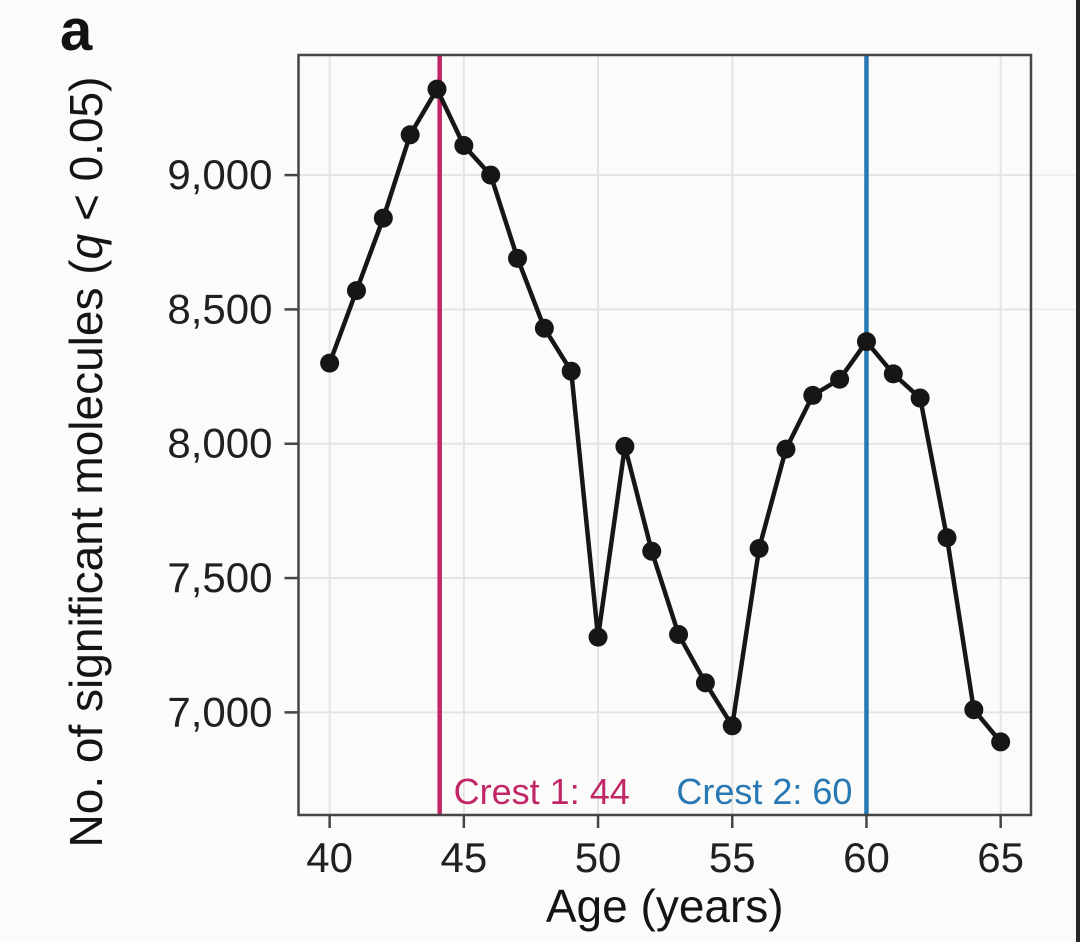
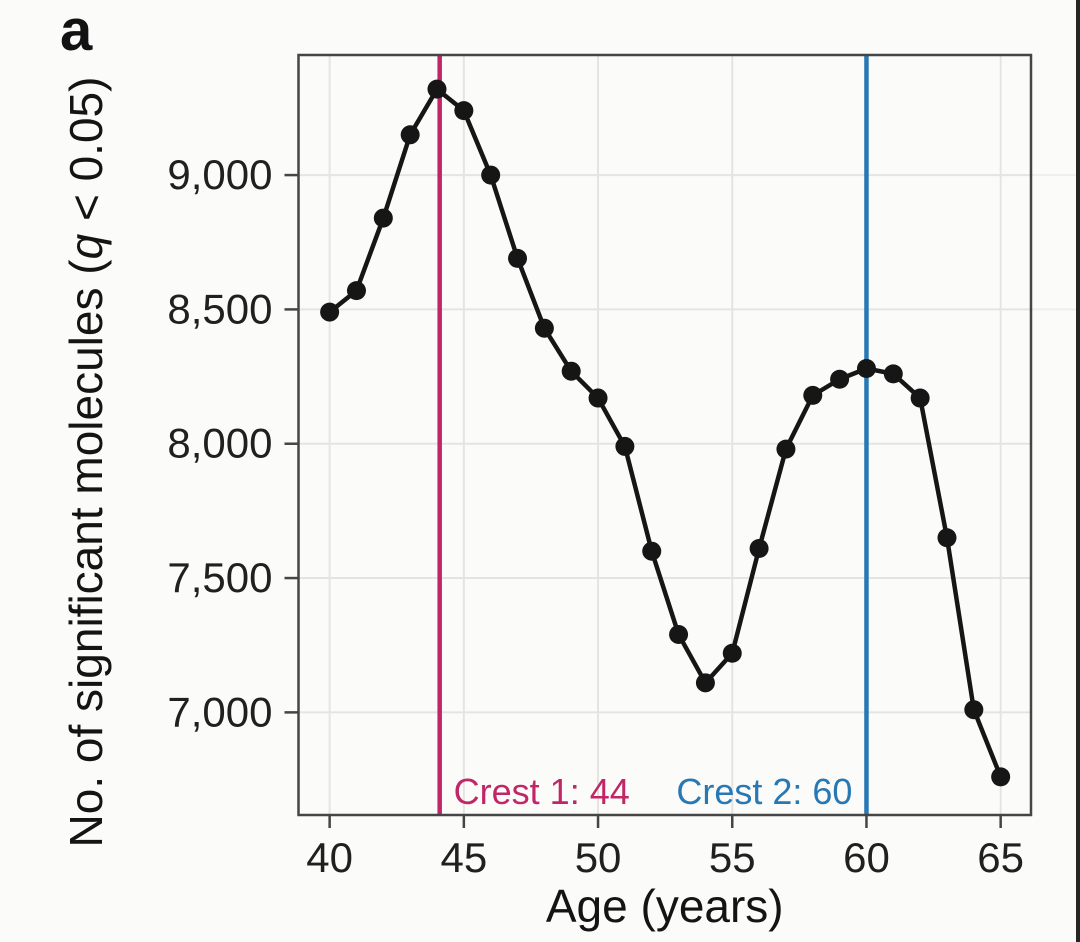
40: 8300 -> 8490
45: 9110 -> 9240
50: 7280 -> 8170
55: 6950 -> 7220
60: 8380 -> 8280
65: 6890 -> 6760
